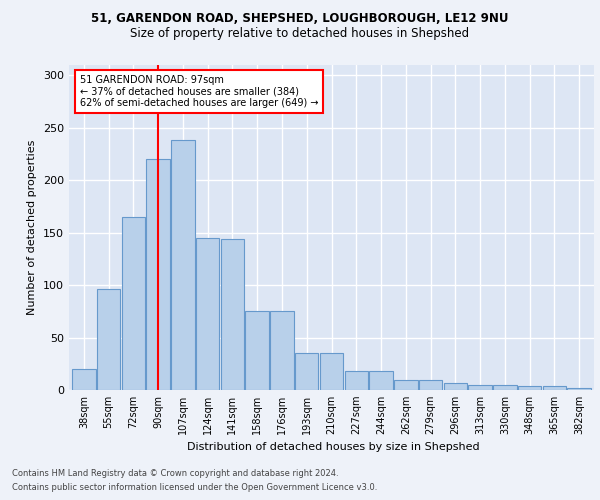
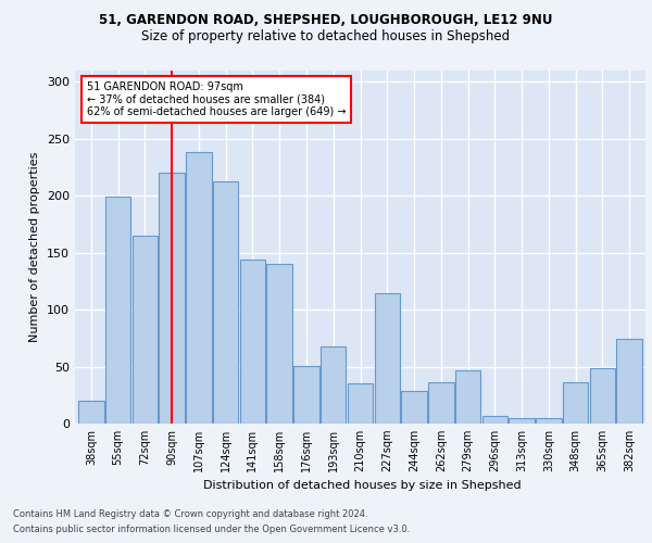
55sqm: 96 -> 199
124sqm: 145 -> 213
158sqm: 75 -> 140
176sqm: 75 -> 51
193sqm: 35 -> 68
227sqm: 18 -> 114
244sqm: 18 -> 29
262sqm: 10 -> 36
279sqm: 10 -> 47
348sqm: 4 -> 36
365sqm: 4 -> 49
382sqm: 2 -> 74
